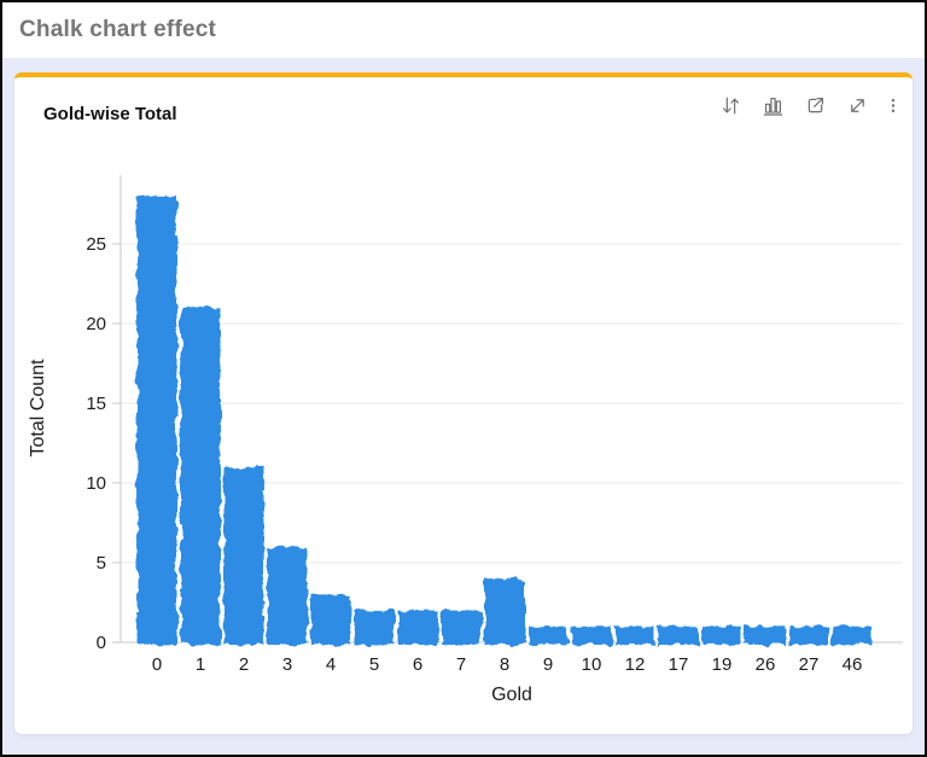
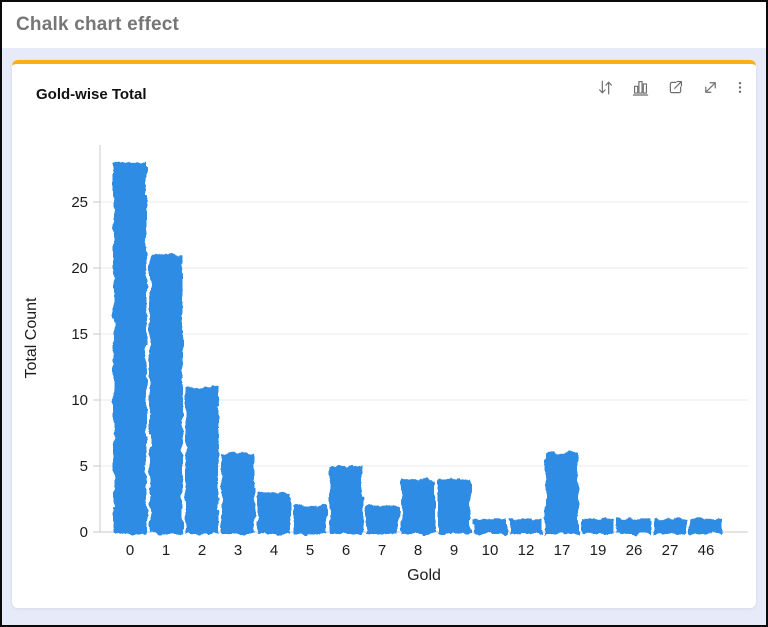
6: 2 -> 5
9: 1 -> 4
17: 1 -> 6
